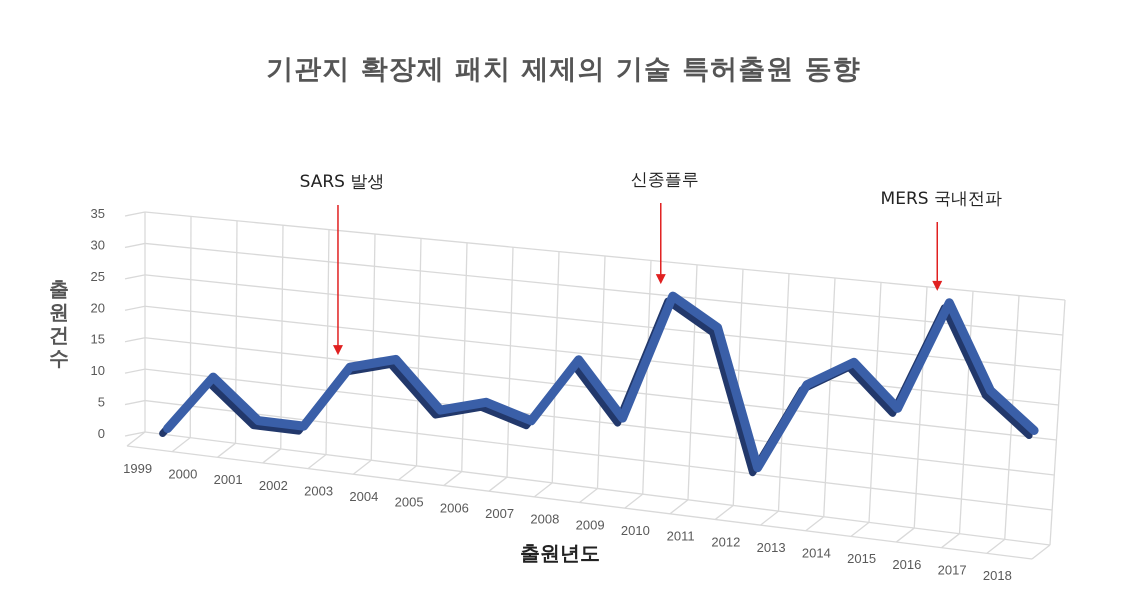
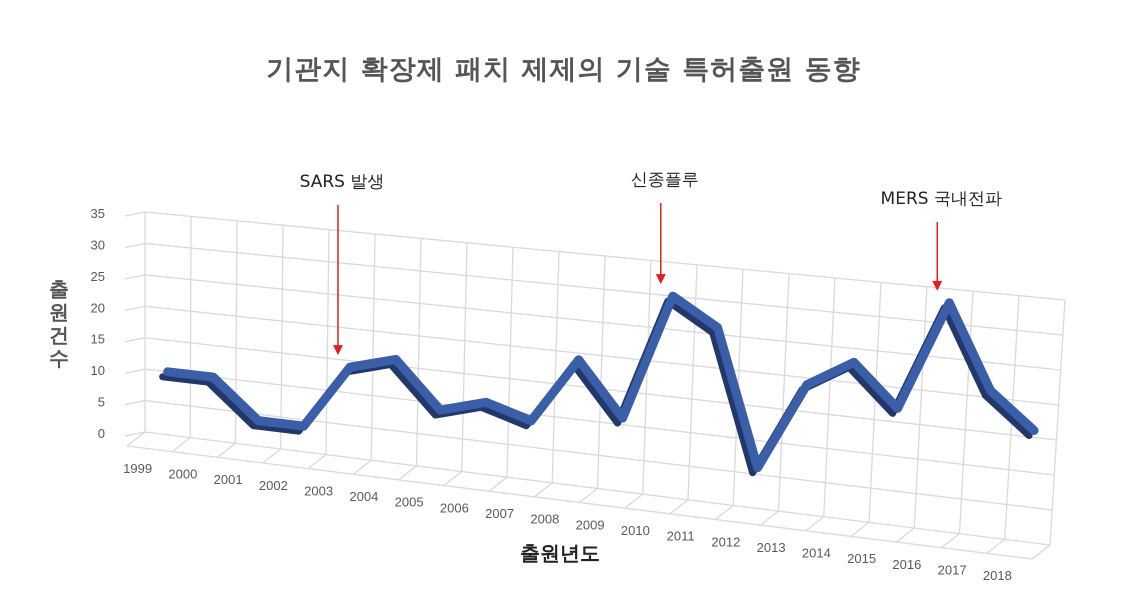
1999: 1 -> 10
